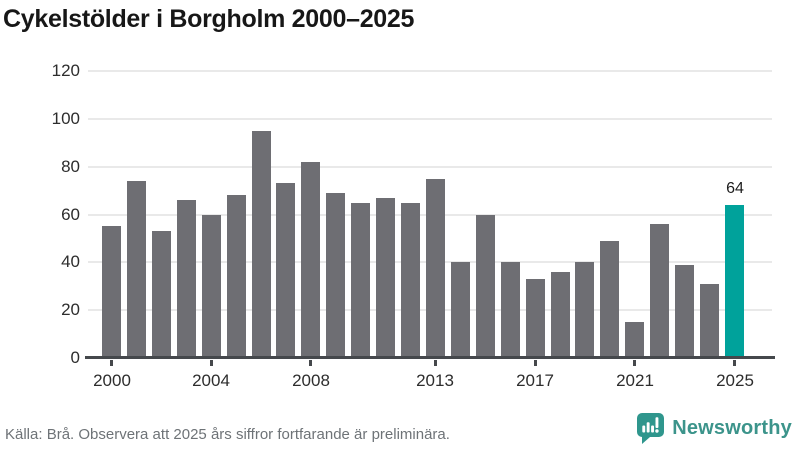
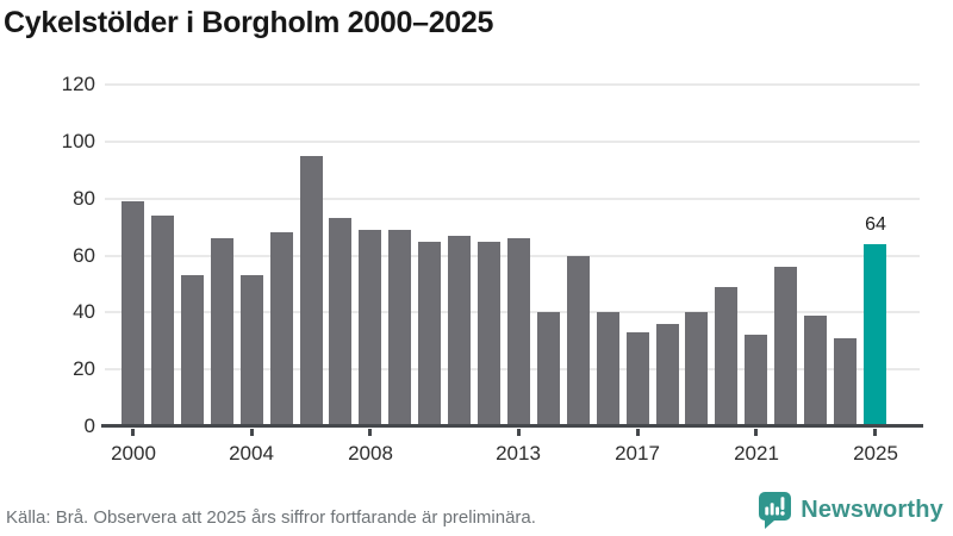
2000: 55 -> 79
2004: 60 -> 53
2008: 82 -> 69
2013: 75 -> 66
2021: 15 -> 32
